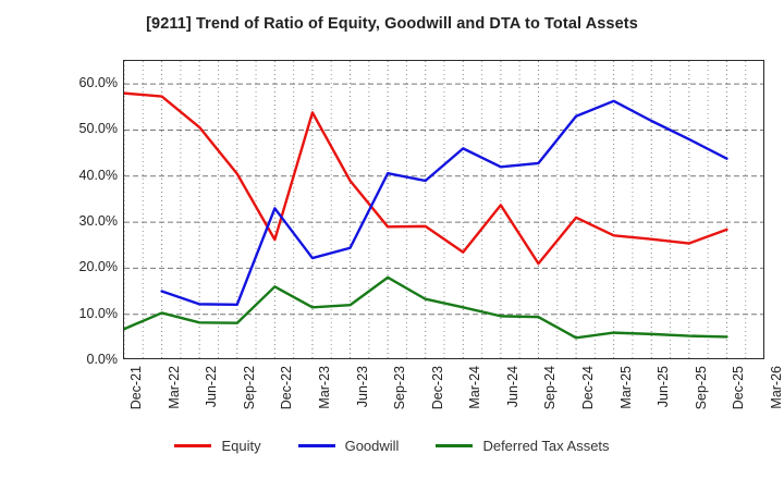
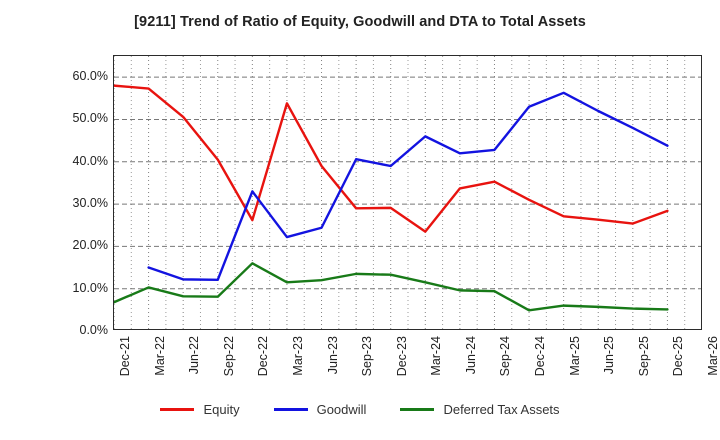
Deferred Tax Assets/Sep-23: 18% -> 14%
Equity/Sep-24: 21% -> 35%
